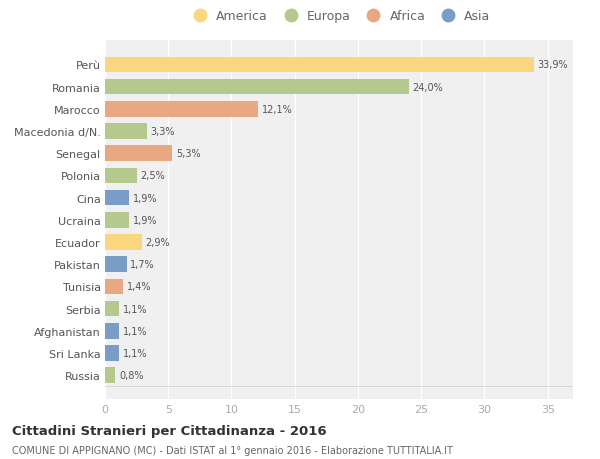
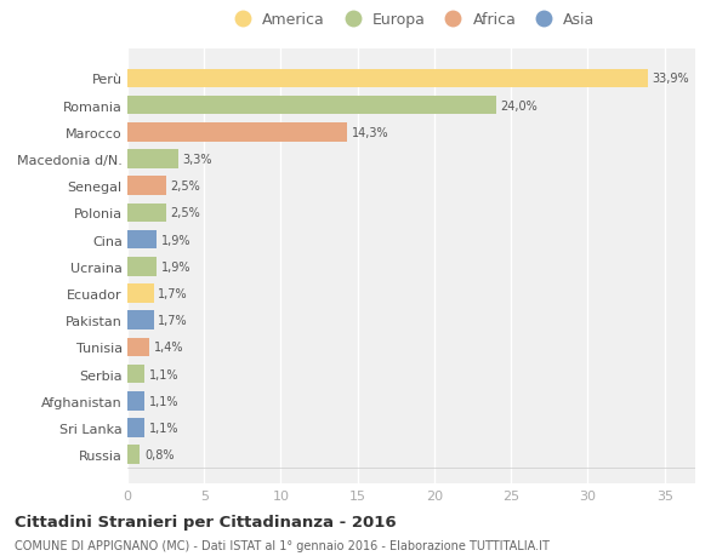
Marocco: 12,1% -> 14,3%
Senegal: 5,3% -> 2,5%
Ecuador: 2,9% -> 1,7%
